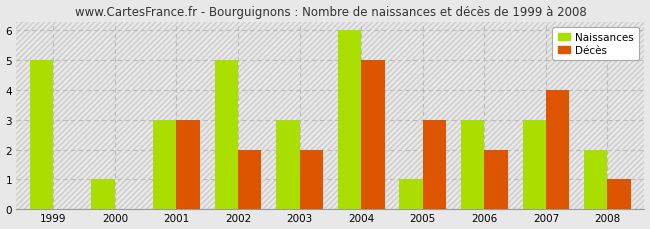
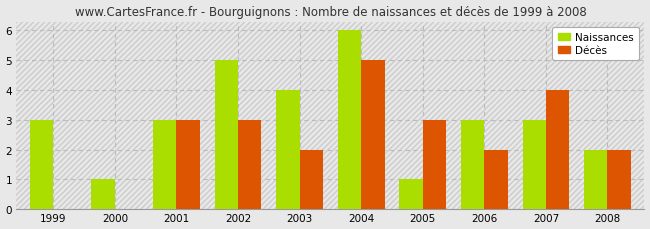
Naissances/1999: 5 -> 3
Décès/2002: 2 -> 3
Naissances/2003: 3 -> 4
Décès/2008: 1 -> 2
